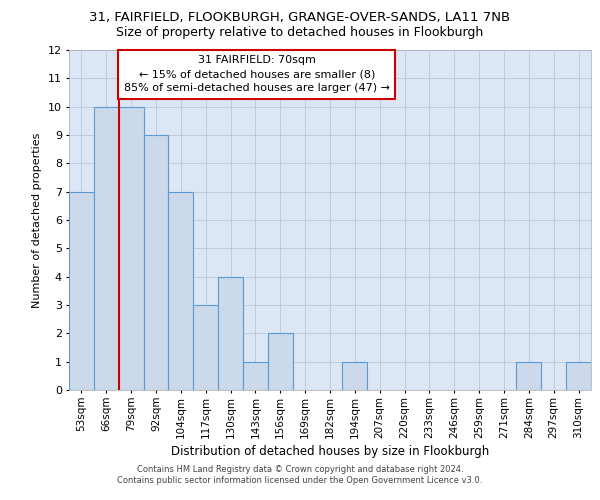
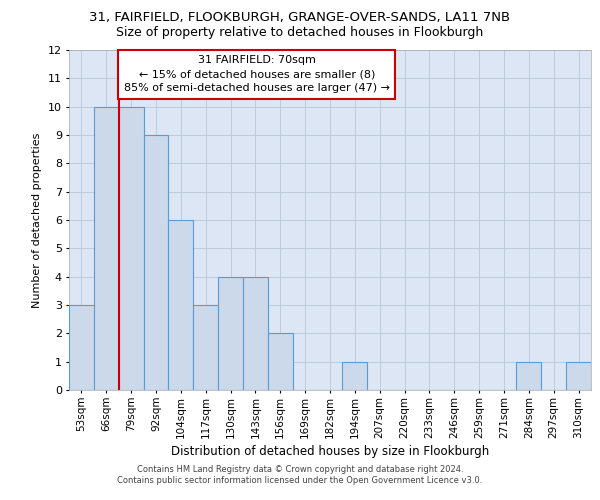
53sqm: 7 -> 3
104sqm: 7 -> 6
143sqm: 1 -> 4
